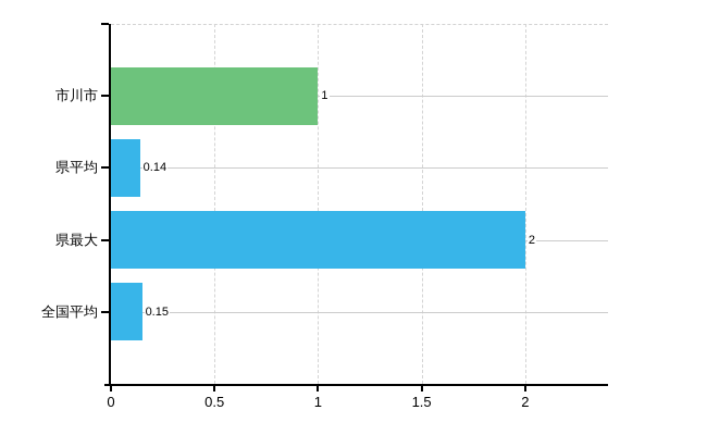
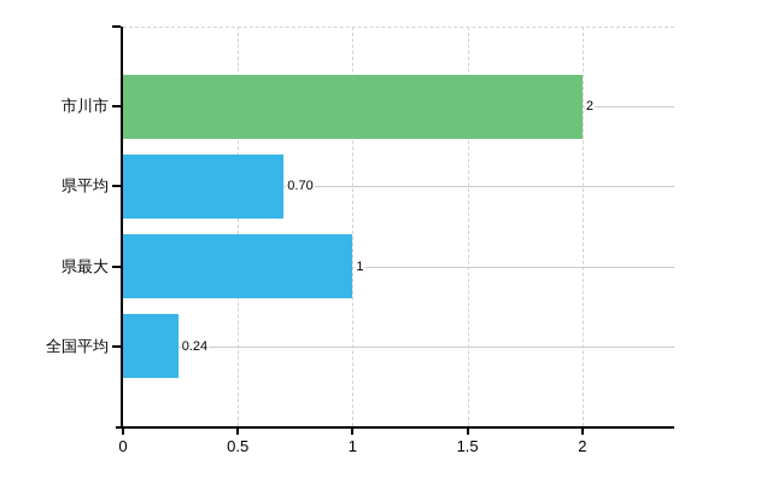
市川市: 1 -> 2
県平均: 0.14 -> 0.70
県最大: 2 -> 1
全国平均: 0.15 -> 0.24
